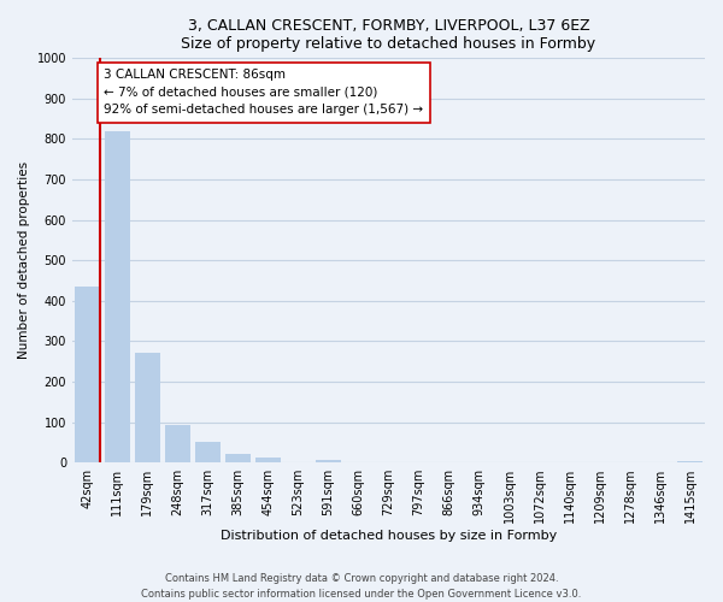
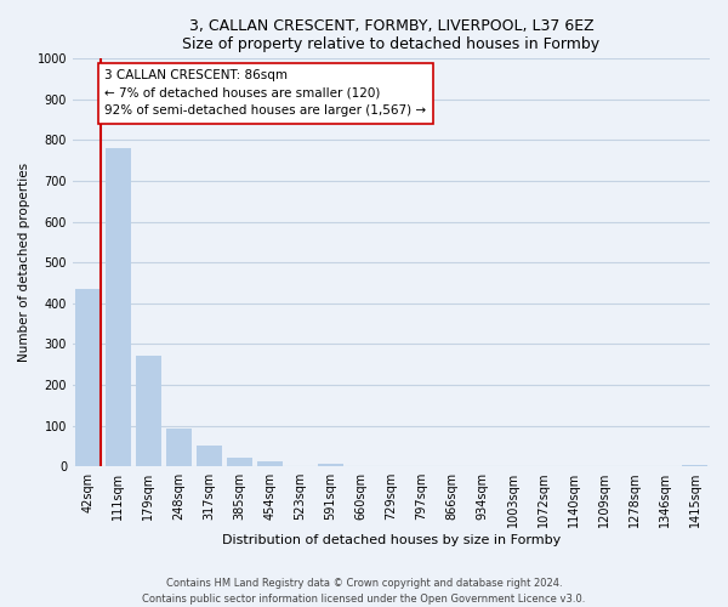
111sqm: 820 -> 780
